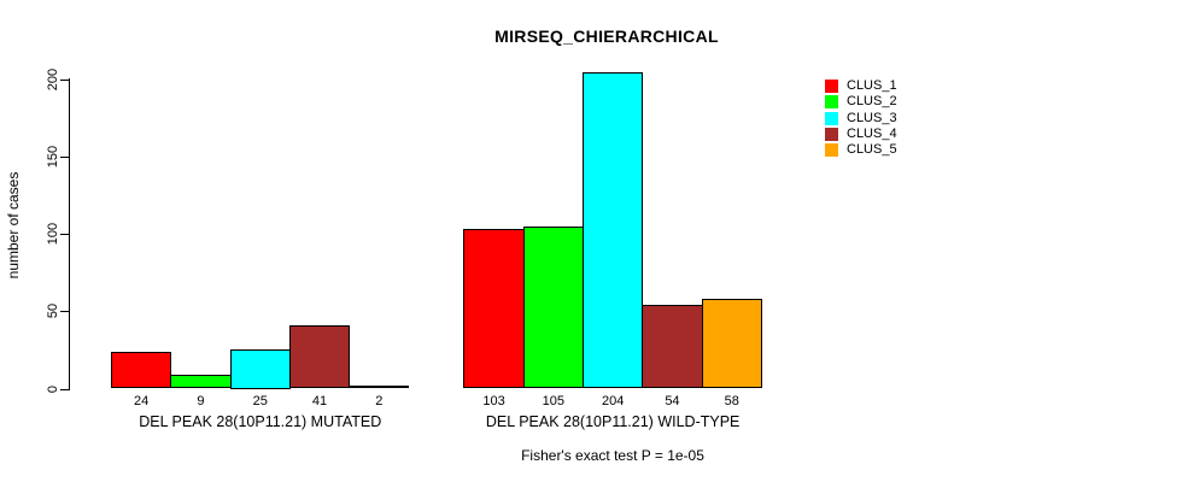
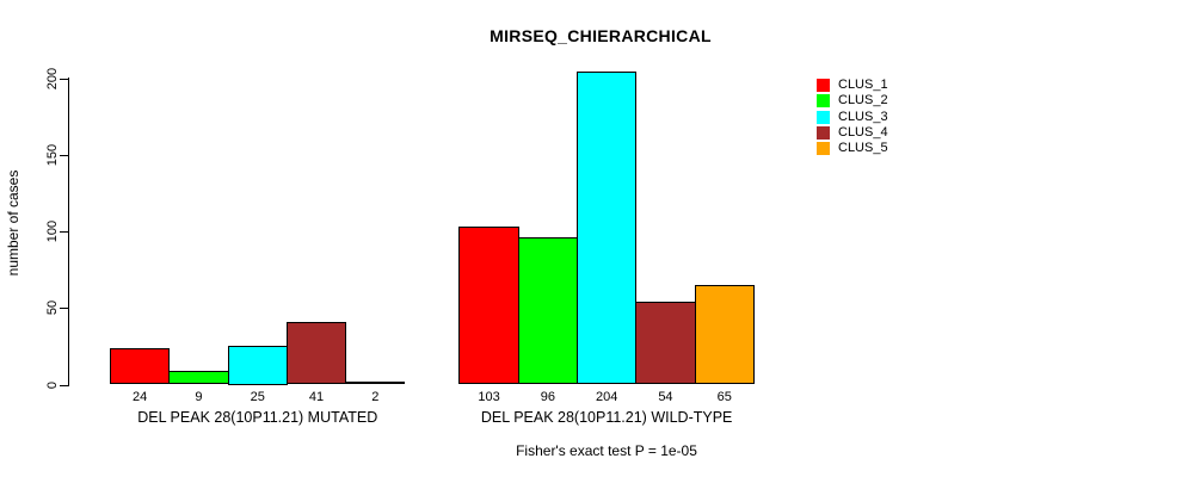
CLUS_2/DEL PEAK 28(10P11.21) WILD-TYPE: 105 -> 96
CLUS_5/DEL PEAK 28(10P11.21) WILD-TYPE: 58 -> 65
